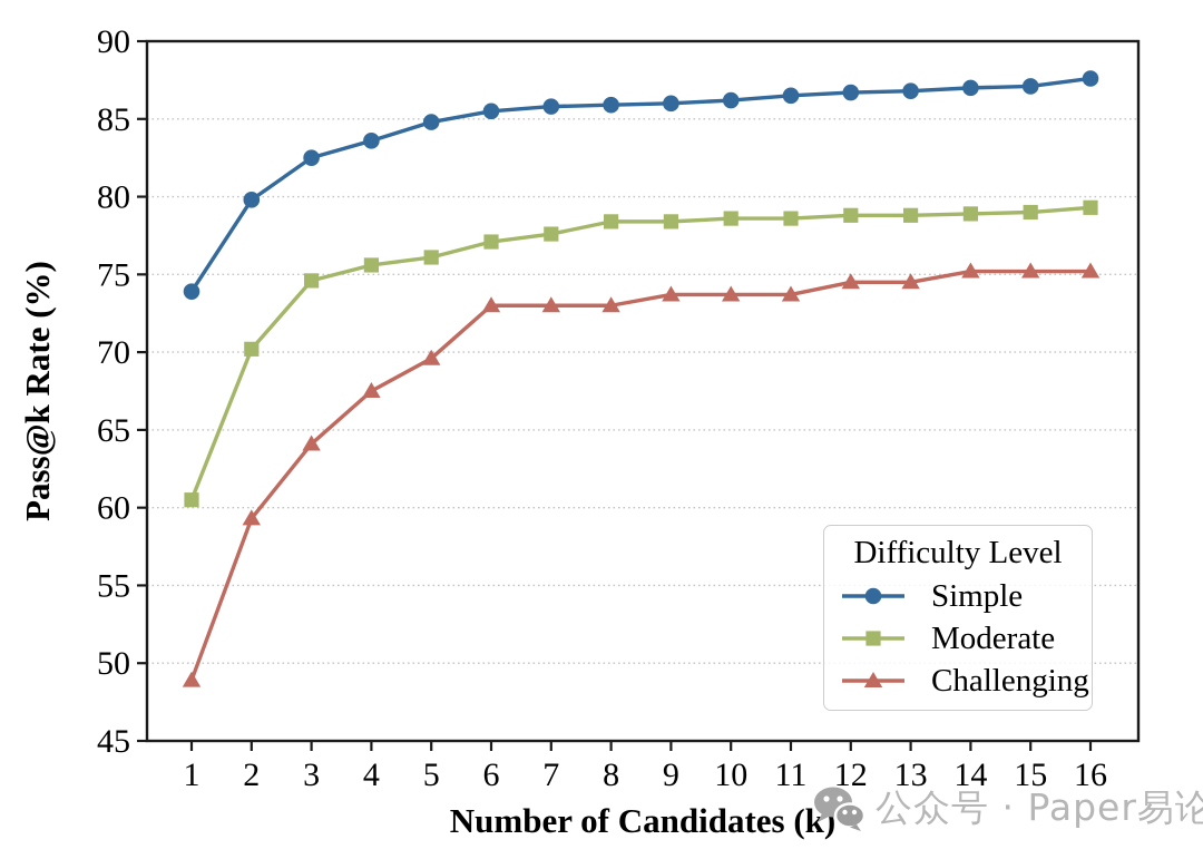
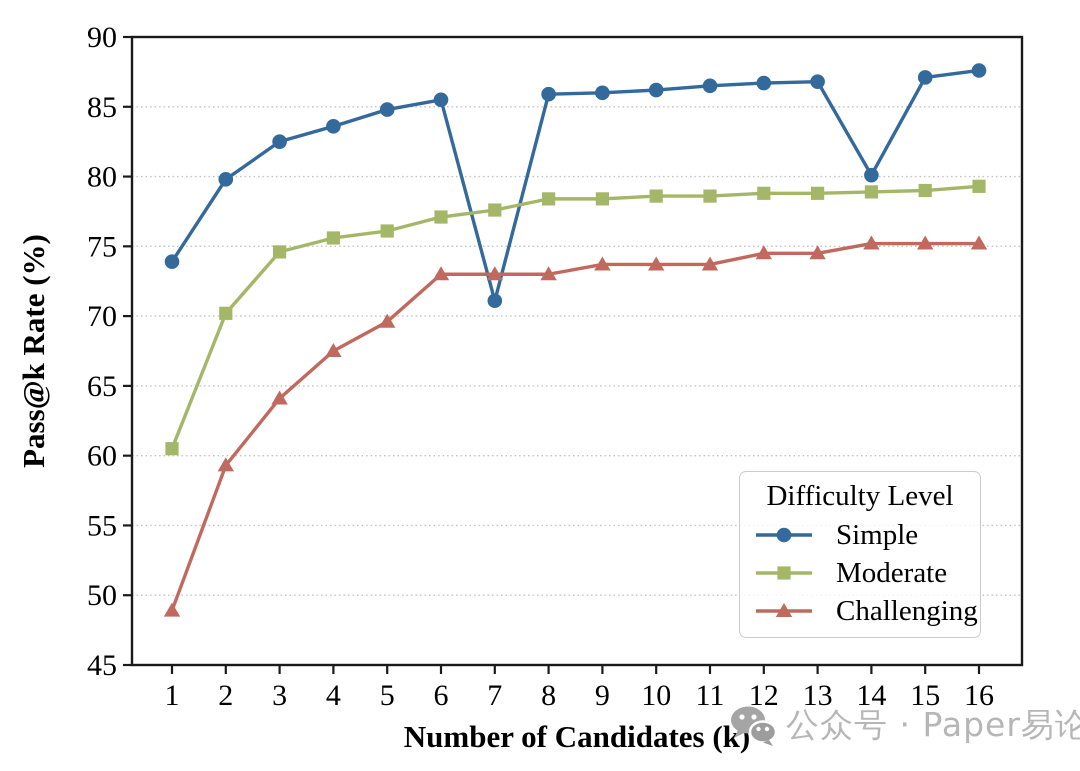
Simple/7: 85.8 -> 71.1
Simple/14: 87.0 -> 80.1
